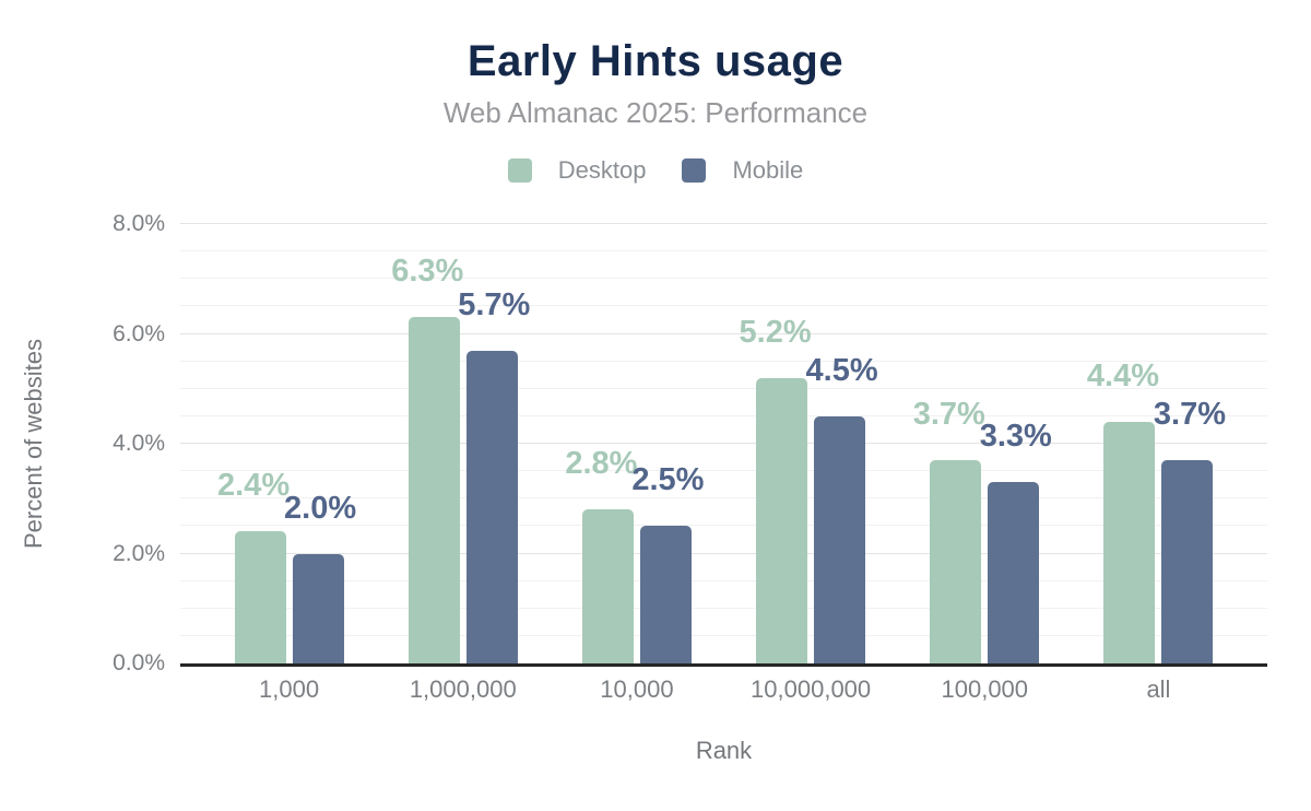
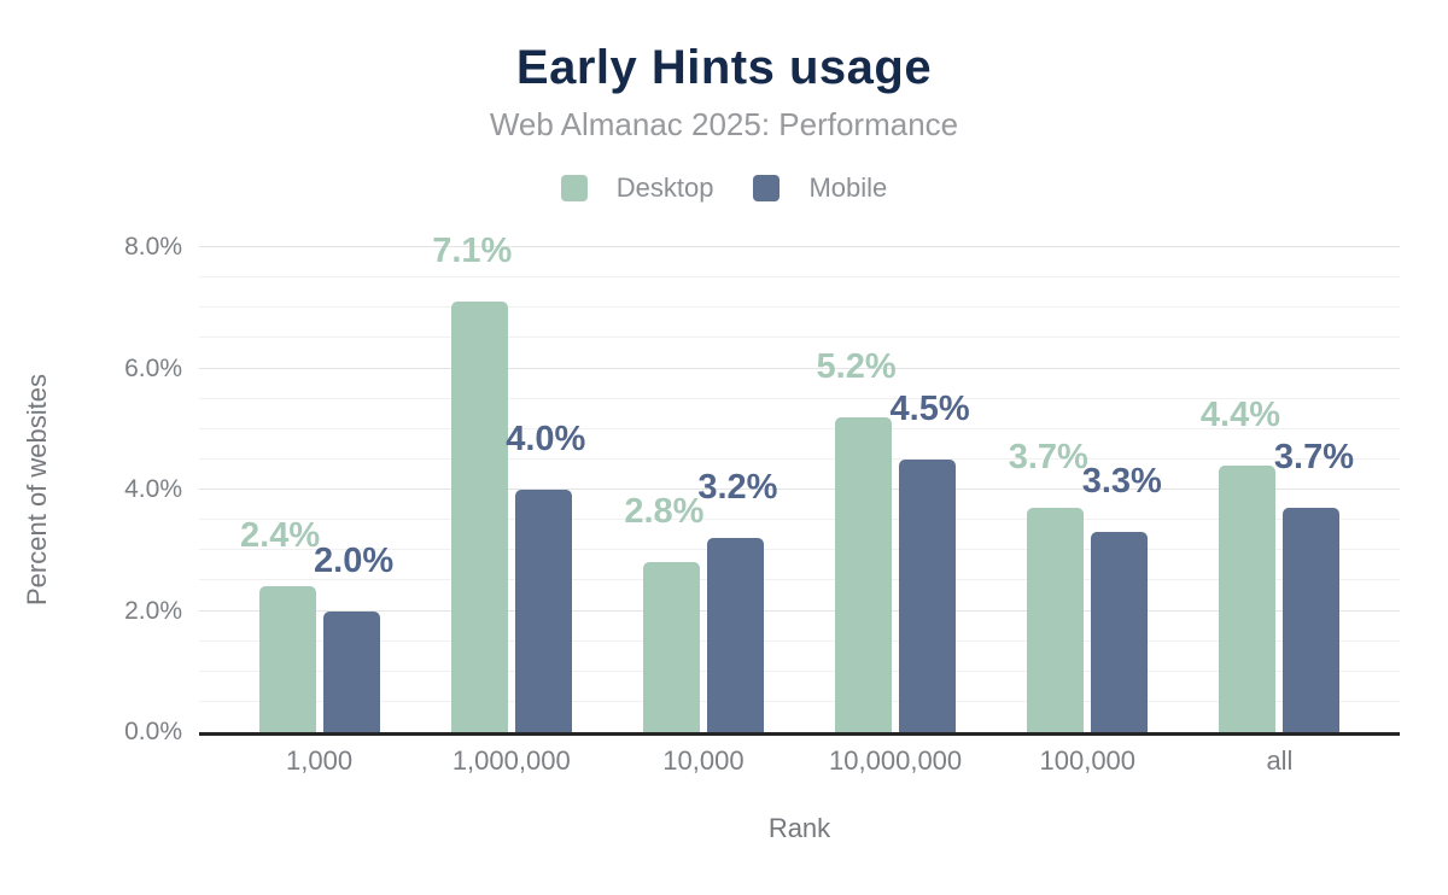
Desktop/1,000,000: 6.3% -> 7.1%
Mobile/1,000,000: 5.7% -> 4.0%
Mobile/10,000: 2.5% -> 3.2%
